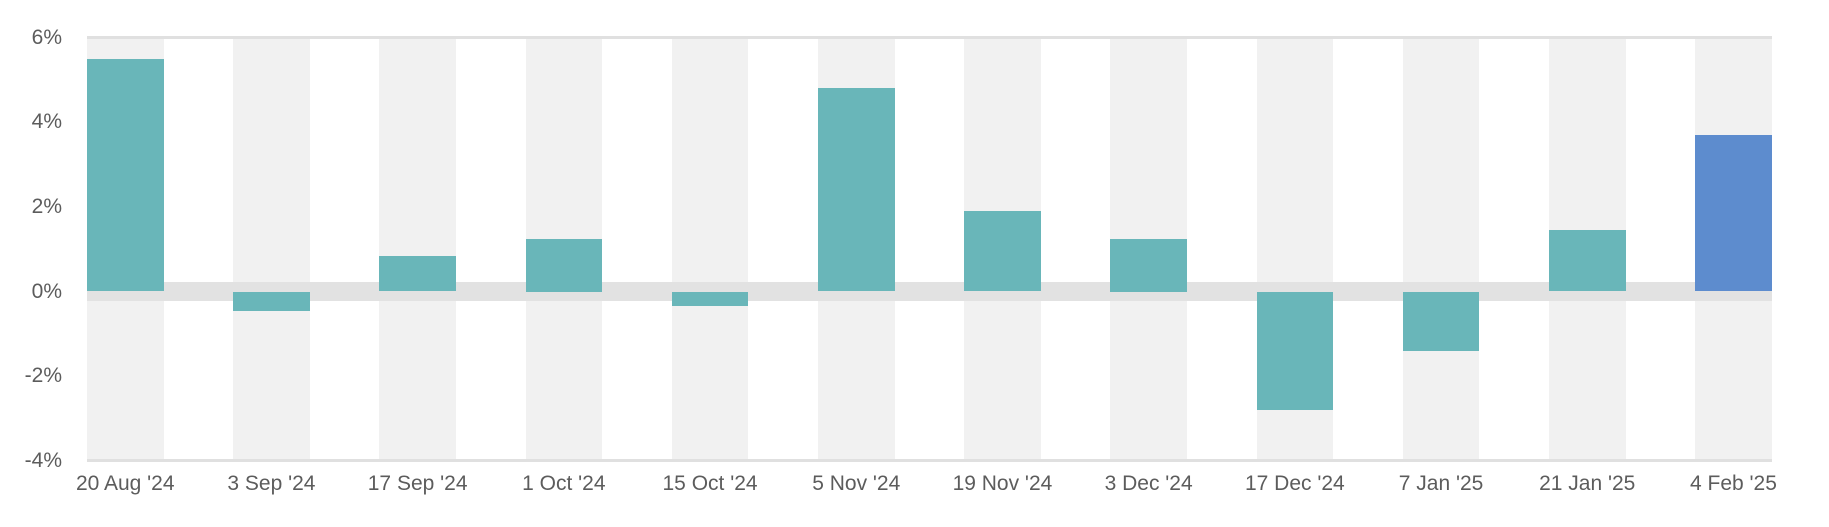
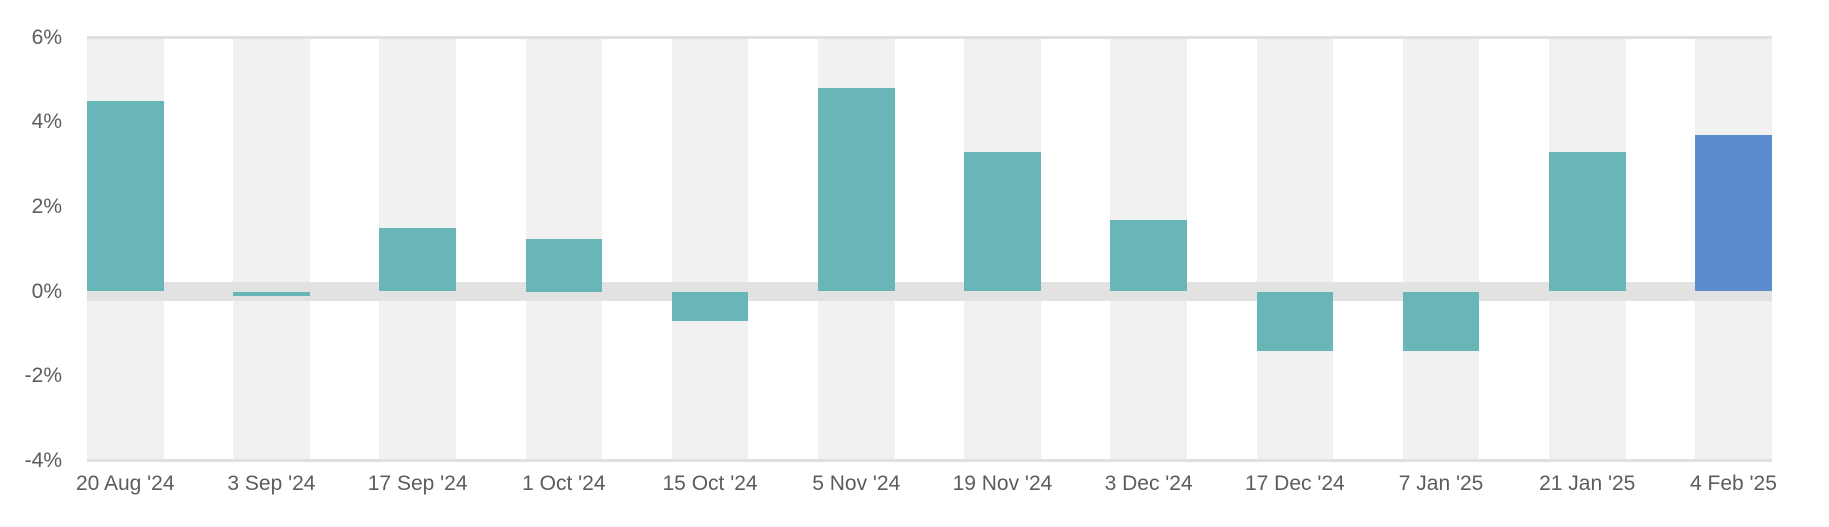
20 Aug '24: 5.5% -> 4.5%
3 Sep '24: -0.5% -> -0.1%
17 Sep '24: 0.8% -> 1.5%
15 Oct '24: -0.3% -> -0.7%
19 Nov '24: 1.9% -> 3.3%
3 Dec '24: 1.2% -> 1.7%
17 Dec '24: -2.8% -> -1.4%
21 Jan '25: 1.4% -> 3.3%
